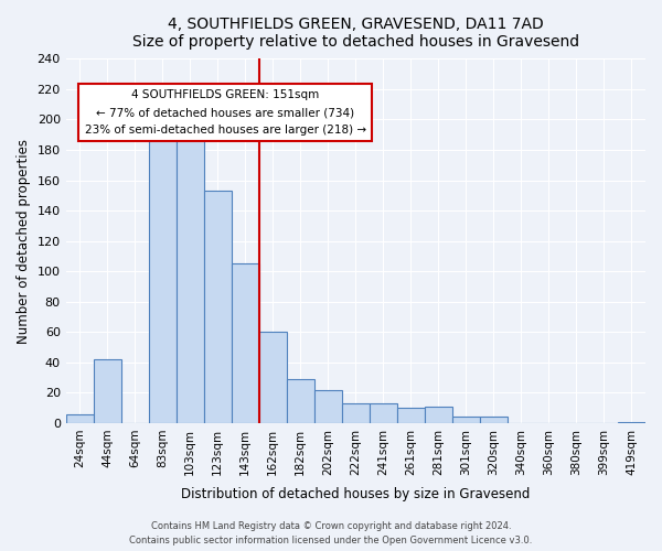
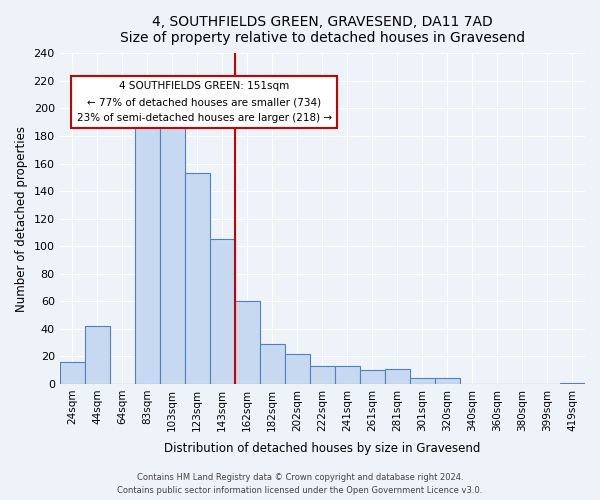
24sqm: 6 -> 16
